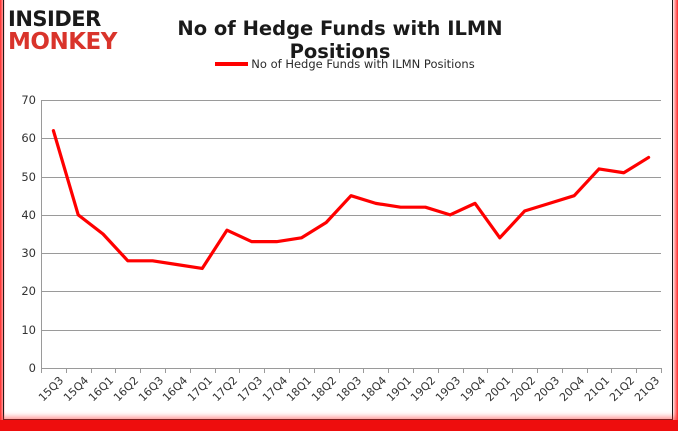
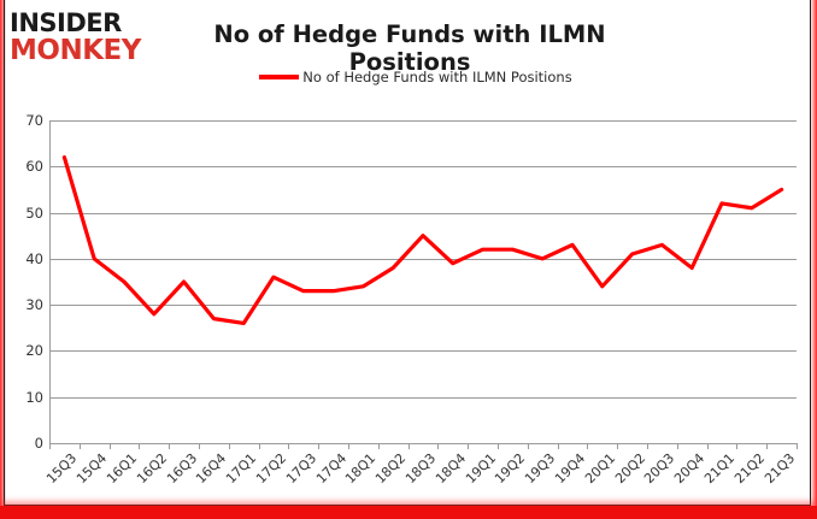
16Q3: 28 -> 35
18Q4: 43 -> 39
20Q4: 45 -> 38
